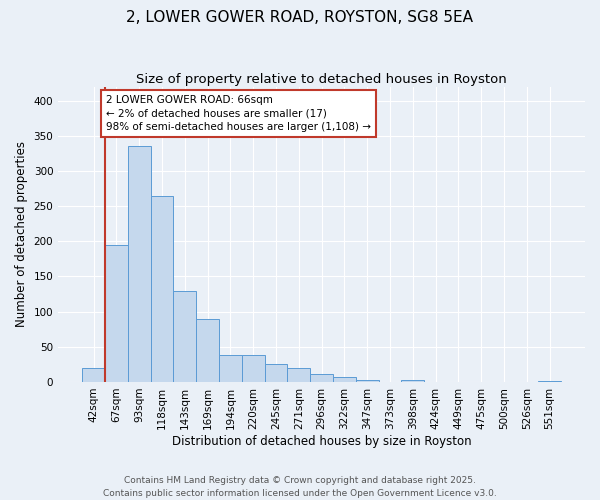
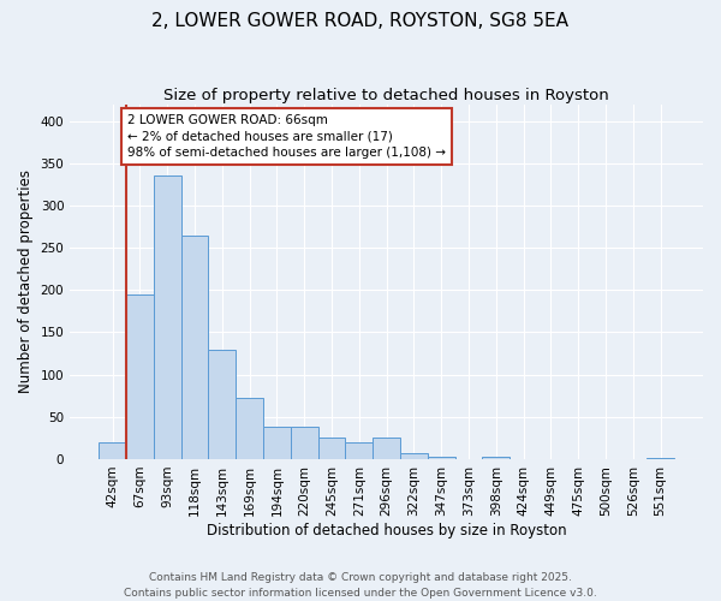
169sqm: 90 -> 72
296sqm: 12 -> 26
